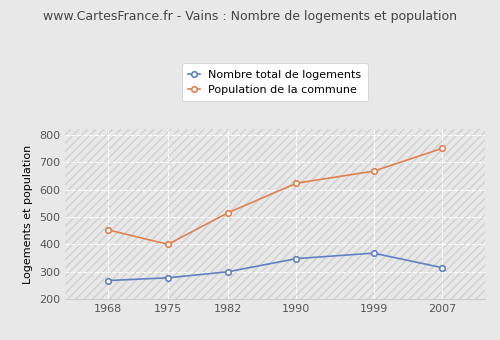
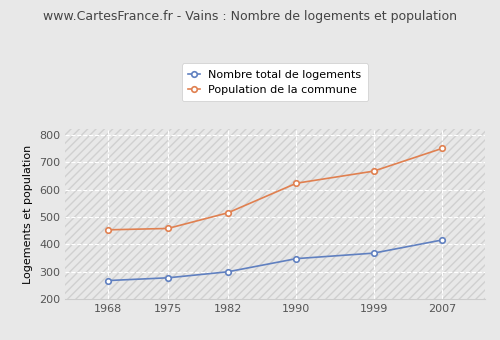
Population de la commune/1975: 400 -> 458
Nombre total de logements/2007: 315 -> 416
